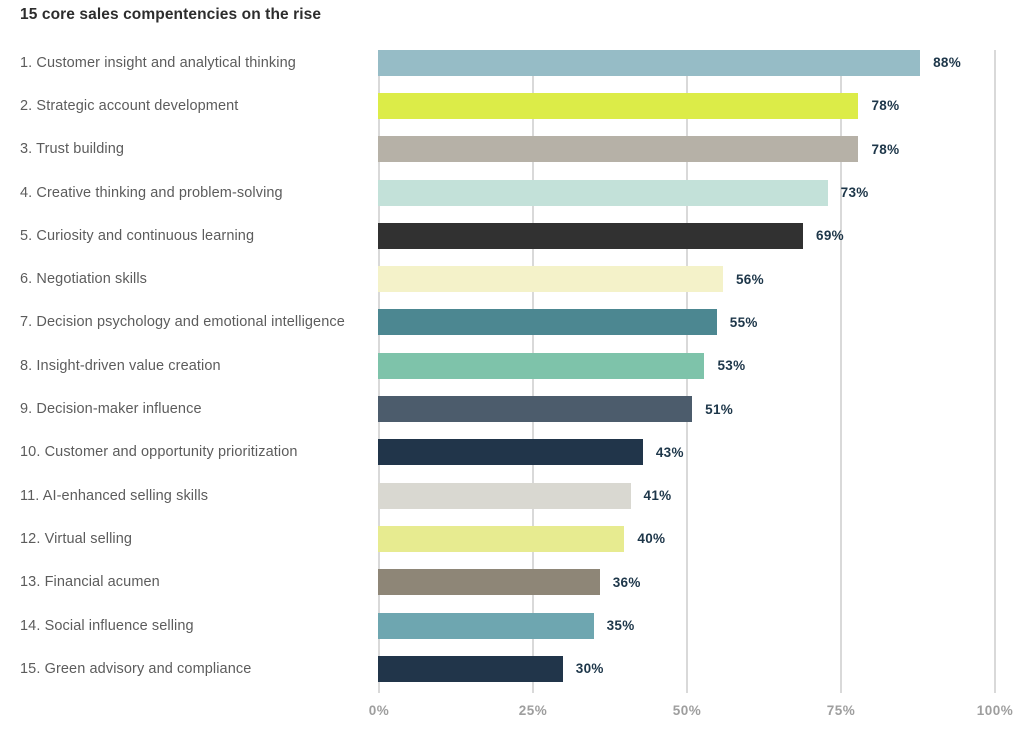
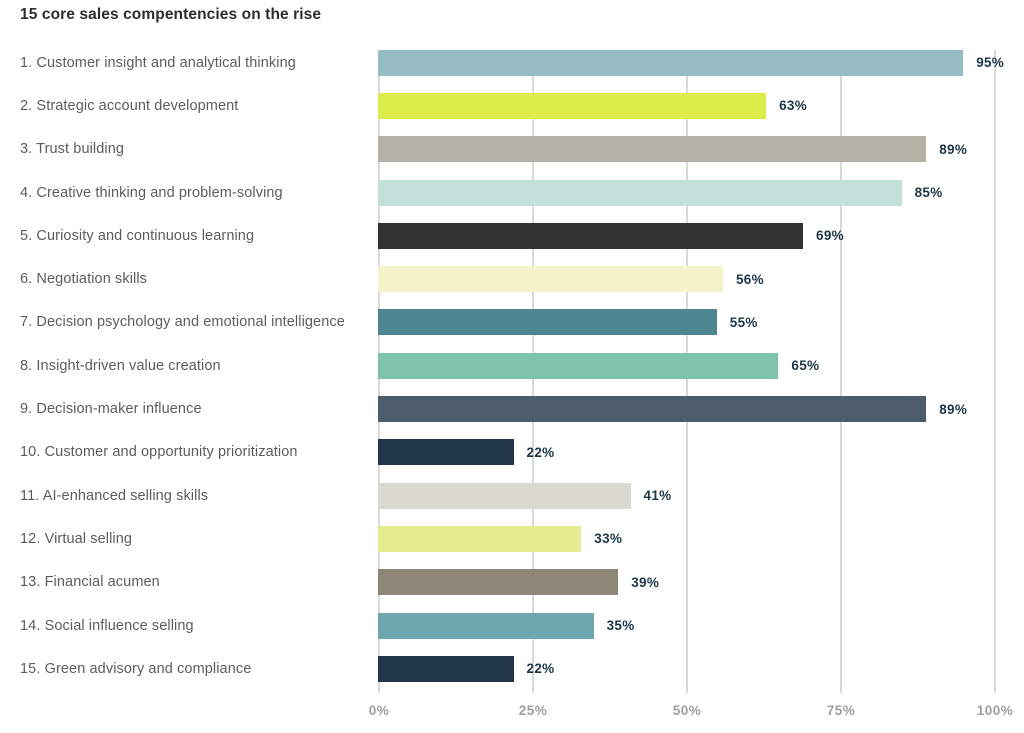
1. Customer insight and analytical thinking: 88% -> 95%
2. Strategic account development: 78% -> 63%
3. Trust building: 78% -> 89%
4. Creative thinking and problem-solving: 73% -> 85%
8. Insight-driven value creation: 53% -> 65%
9. Decision-maker influence: 51% -> 89%
10. Customer and opportunity prioritization: 43% -> 22%
12. Virtual selling: 40% -> 33%
13. Financial acumen: 36% -> 39%
15. Green advisory and compliance: 30% -> 22%
